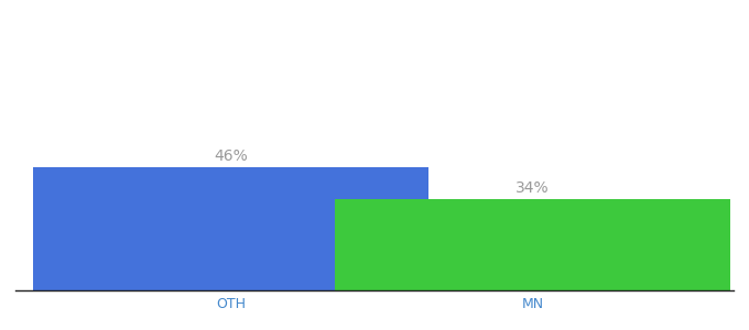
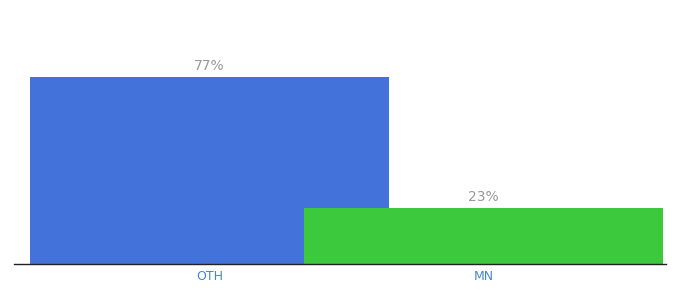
OTH: 46% -> 77%
MN: 34% -> 23%
